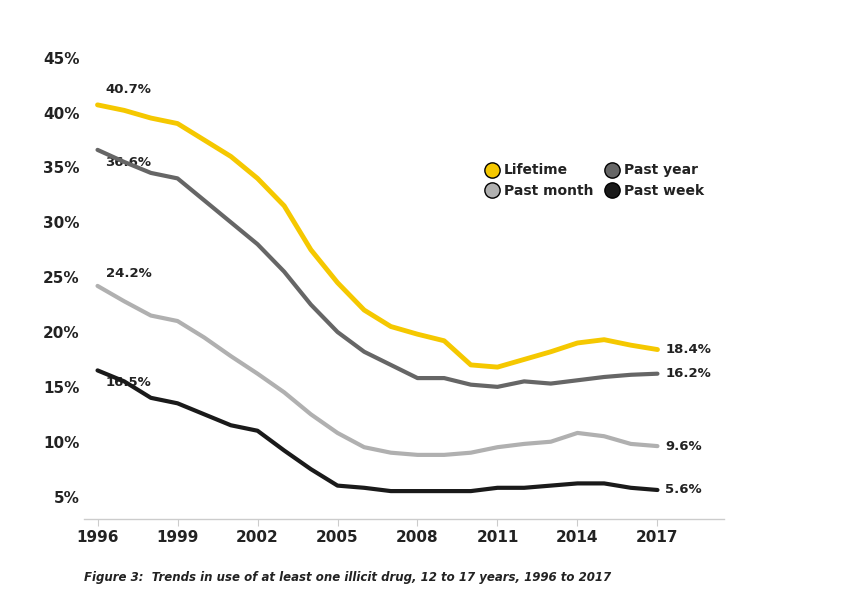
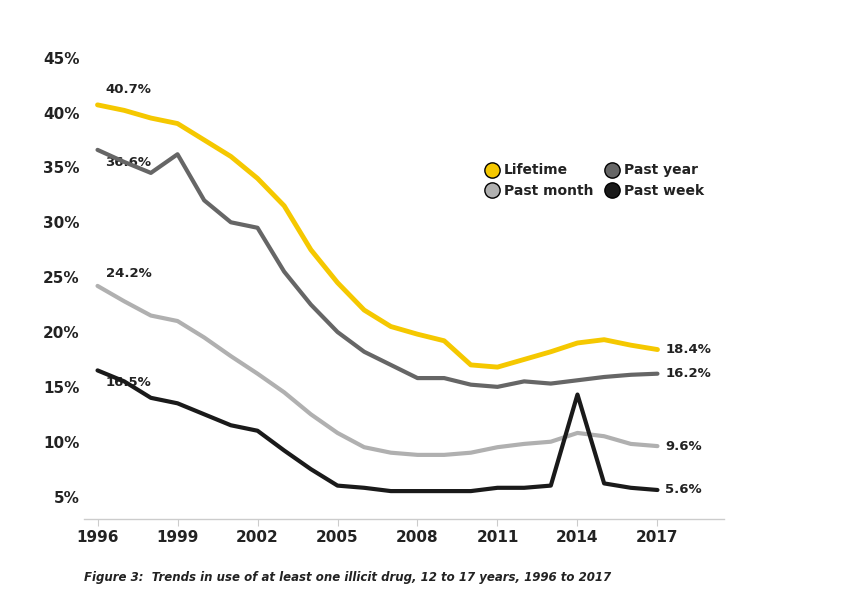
Past year/1999: 34.0% -> 36.2%
Past year/2002: 28.0% -> 29.5%
Past week/2014: 6.2% -> 14.3%
